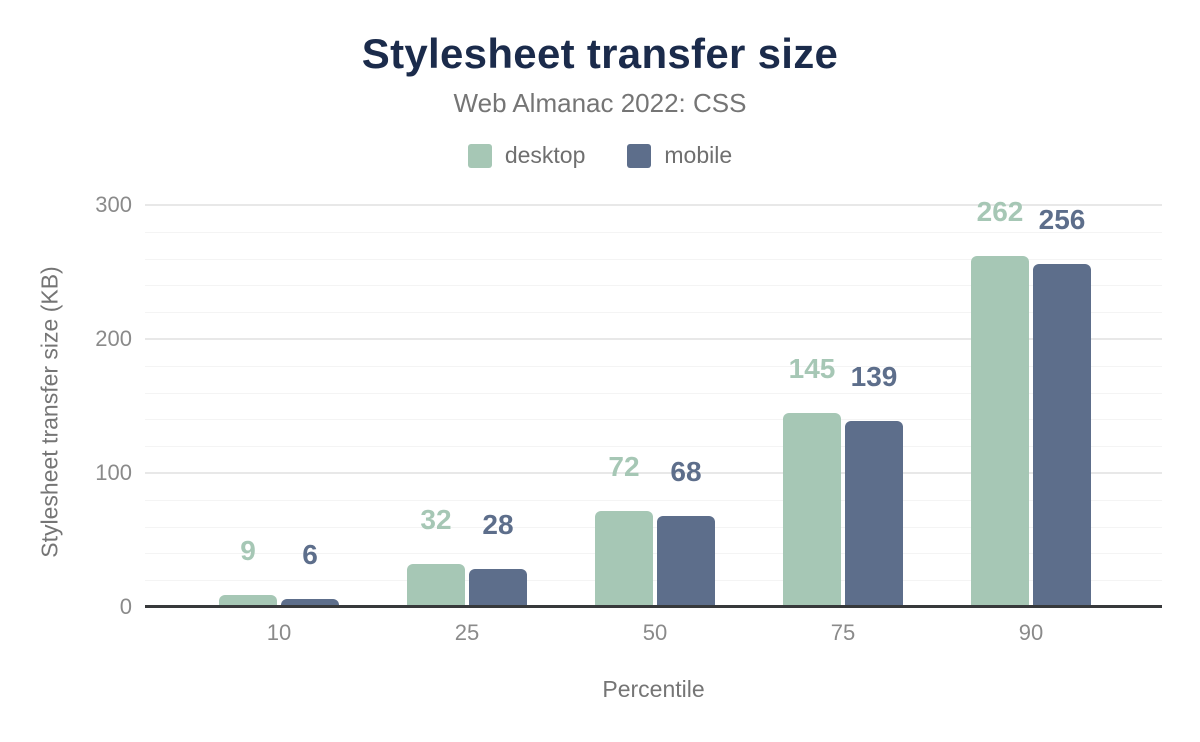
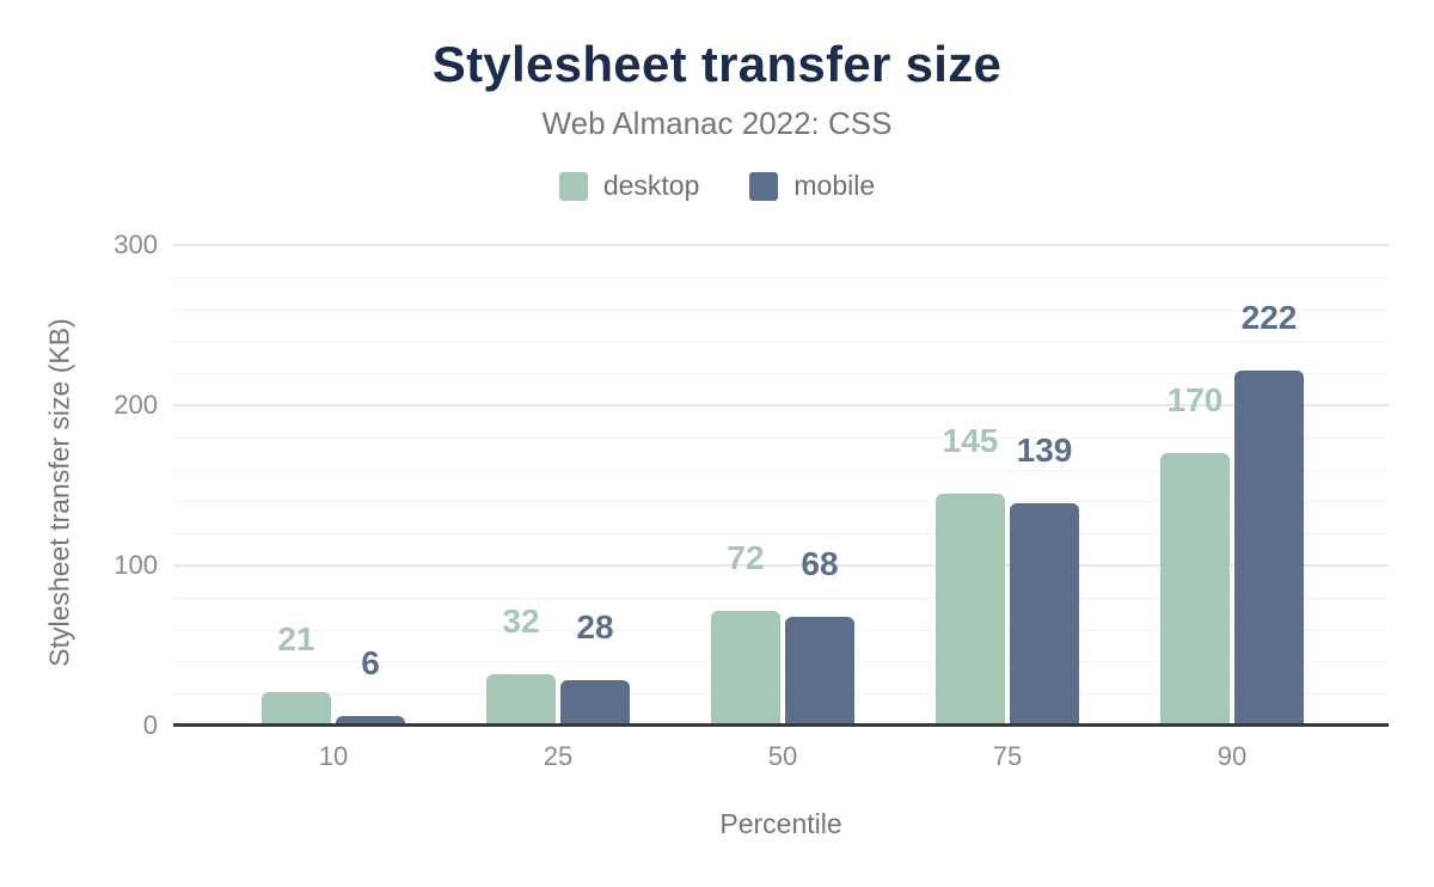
desktop/10: 9 -> 21
desktop/90: 262 -> 170
mobile/90: 256 -> 222
